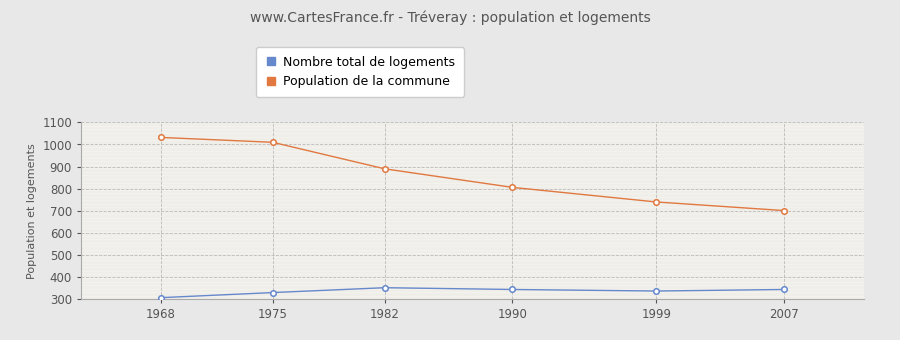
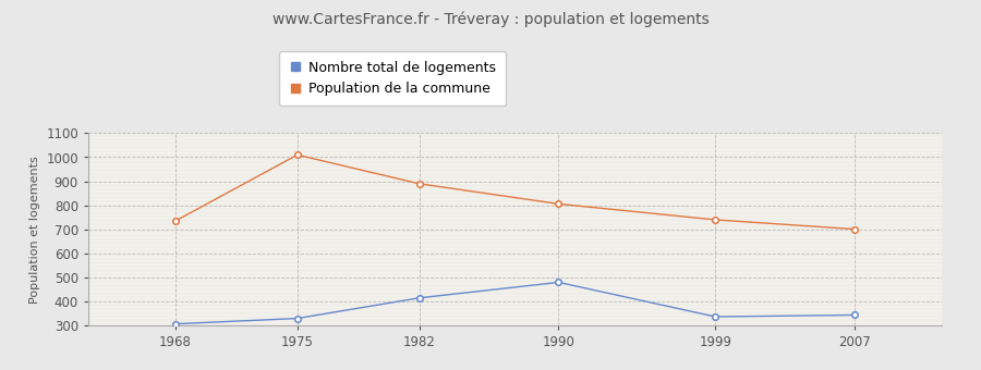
Population de la commune/1968: 1032 -> 735
Nombre total de logements/1982: 352 -> 415
Nombre total de logements/1990: 344 -> 480
